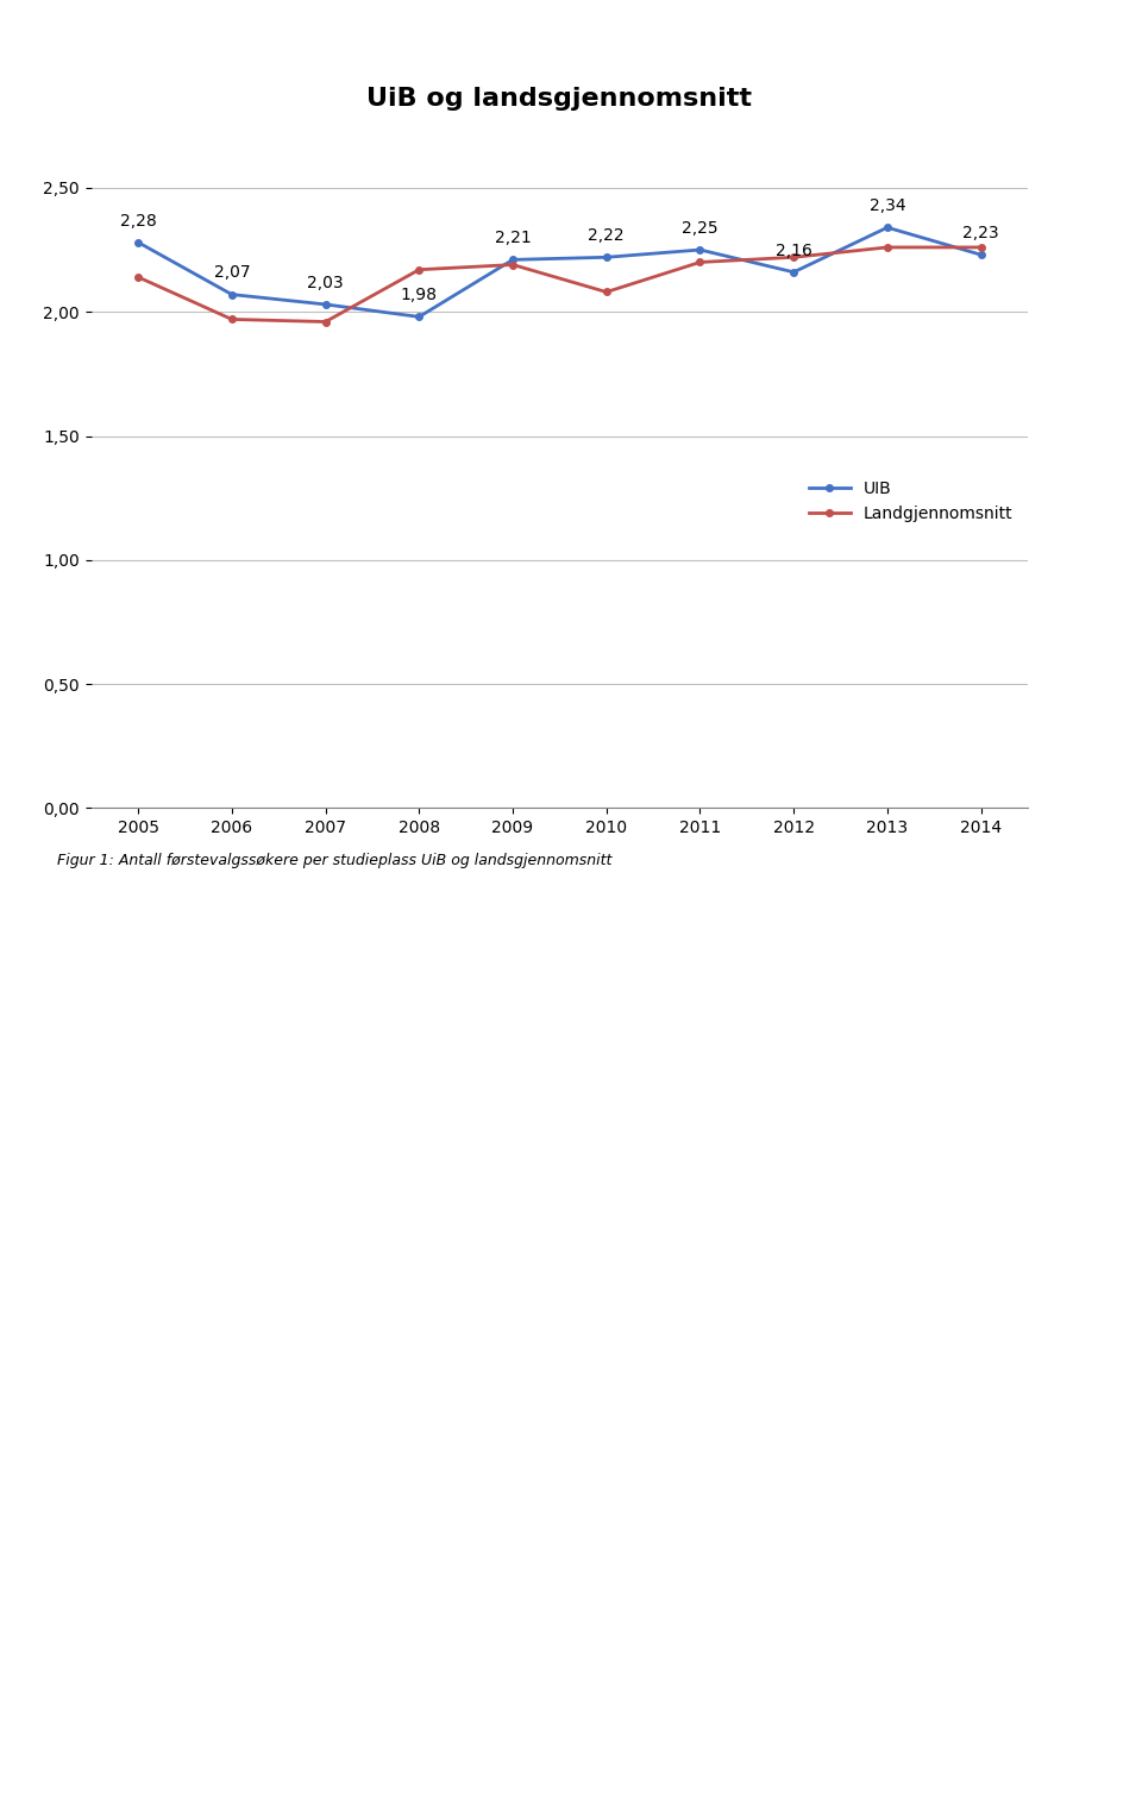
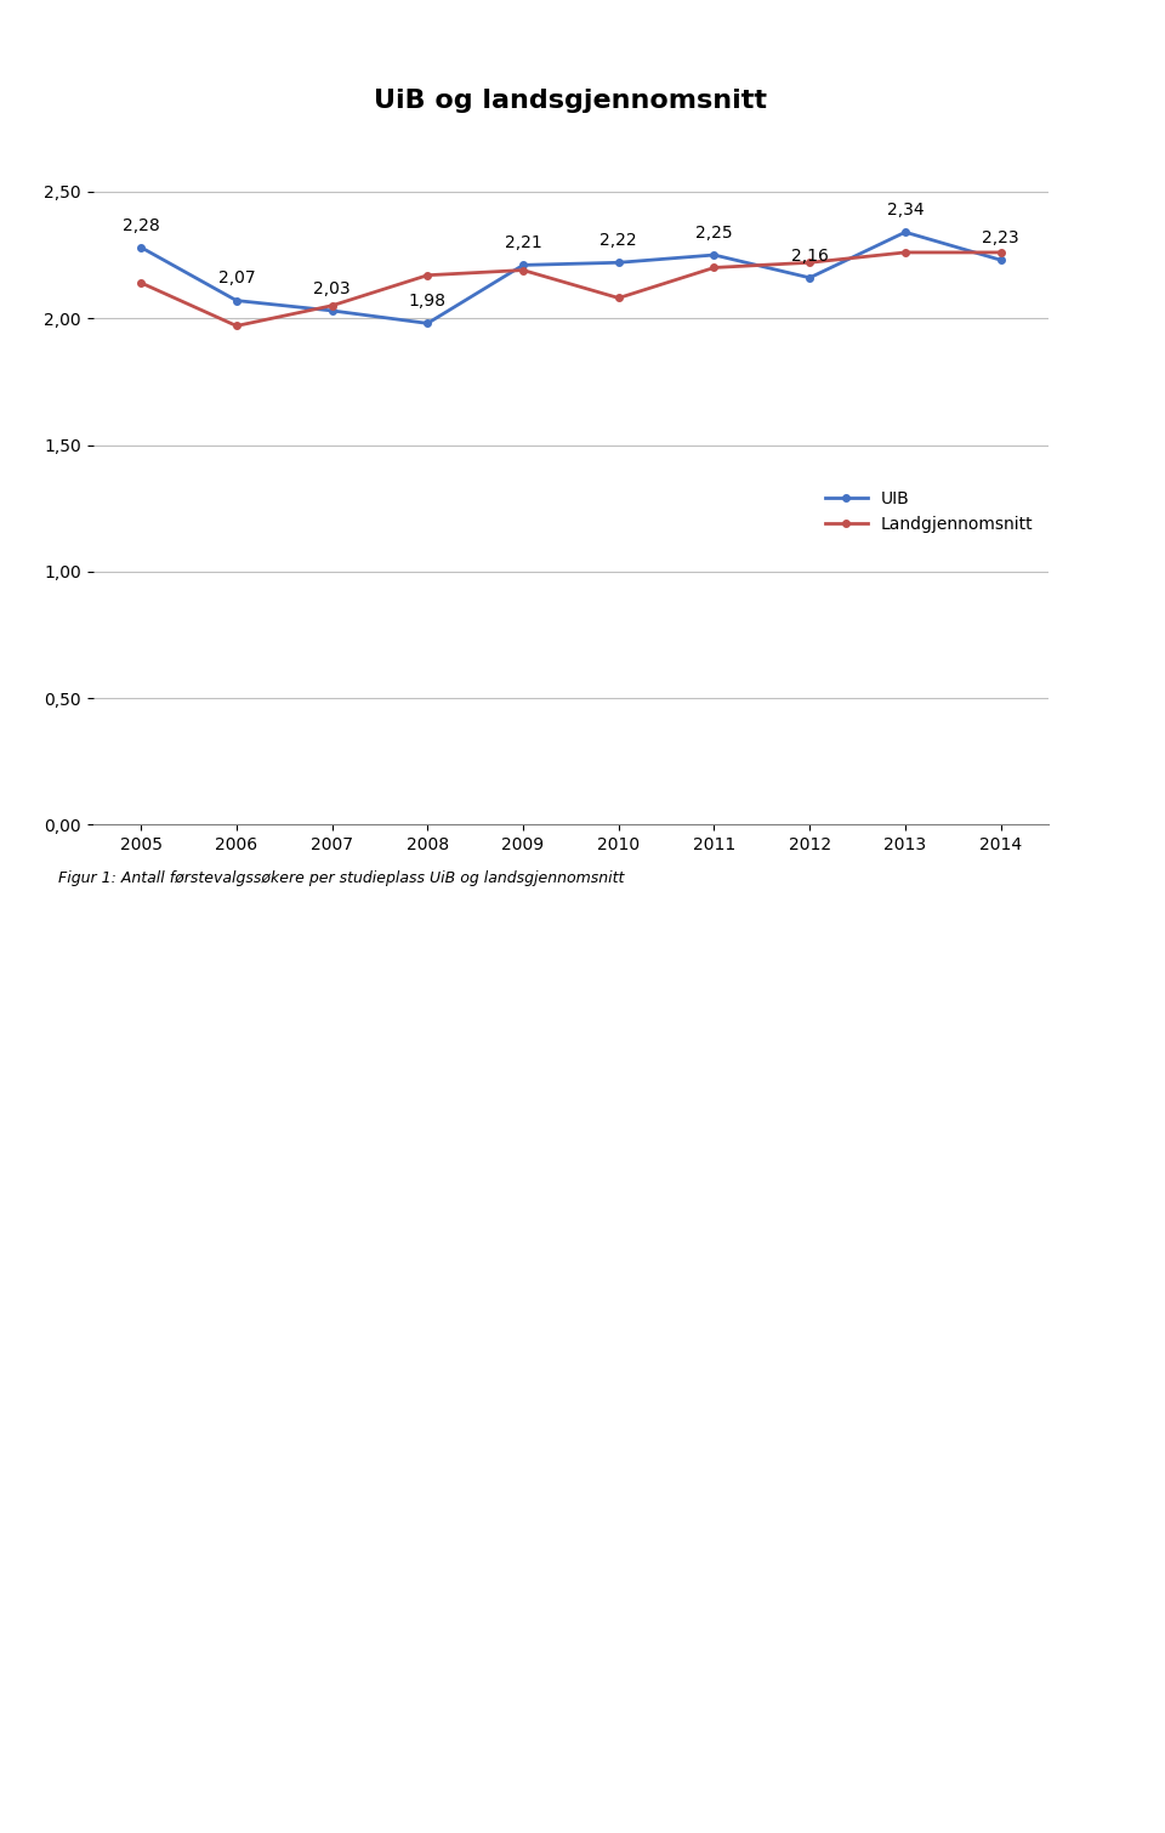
Landgjennomsnitt/2007: 1,96 -> 2,05
